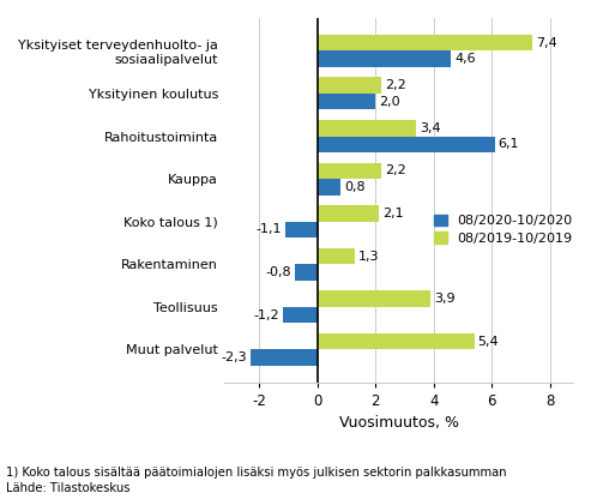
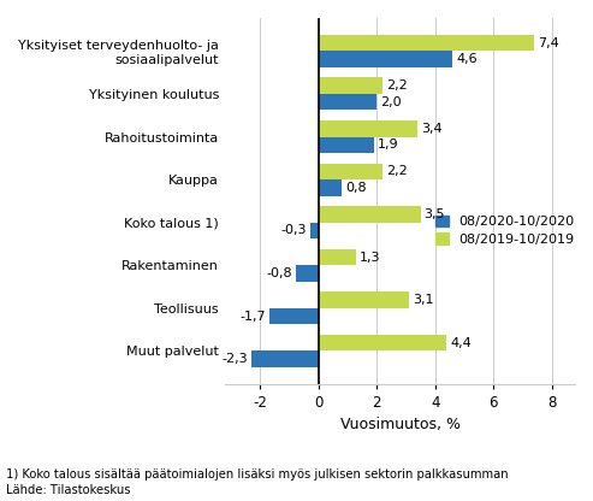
08/2020-10/2020/Rahoitustoiminta: 6,1 -> 1,9
08/2019-10/2019/Koko talous 1): 2,1 -> 3,5
08/2020-10/2020/Koko talous 1): -1,1 -> -0,3
08/2019-10/2019/Teollisuus: 3,9 -> 3,1
08/2020-10/2020/Teollisuus: -1,2 -> -1,7
08/2019-10/2019/Muut palvelut: 5,4 -> 4,4
